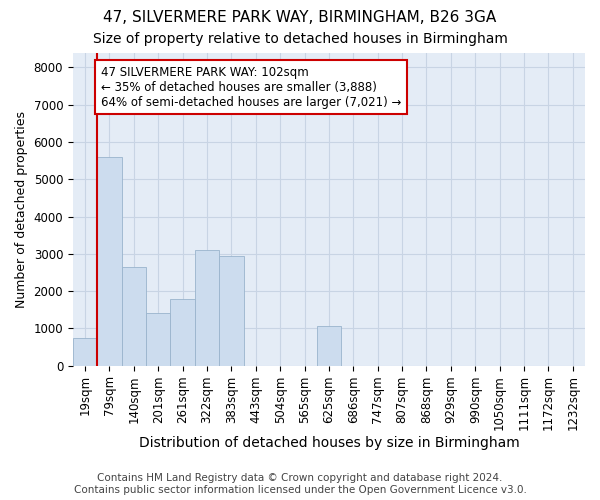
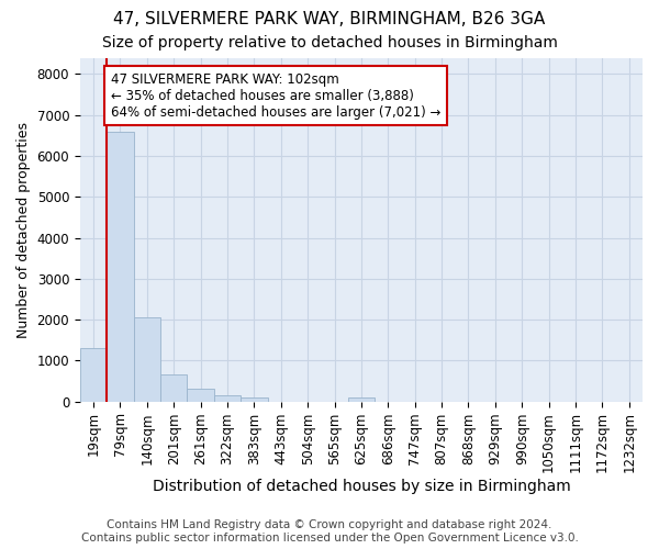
19sqm: 750 -> 1300
79sqm: 5600 -> 6600
140sqm: 2650 -> 2050
201sqm: 1400 -> 650
261sqm: 1800 -> 300
322sqm: 3100 -> 150
383sqm: 2950 -> 100
625sqm: 1050 -> 100
